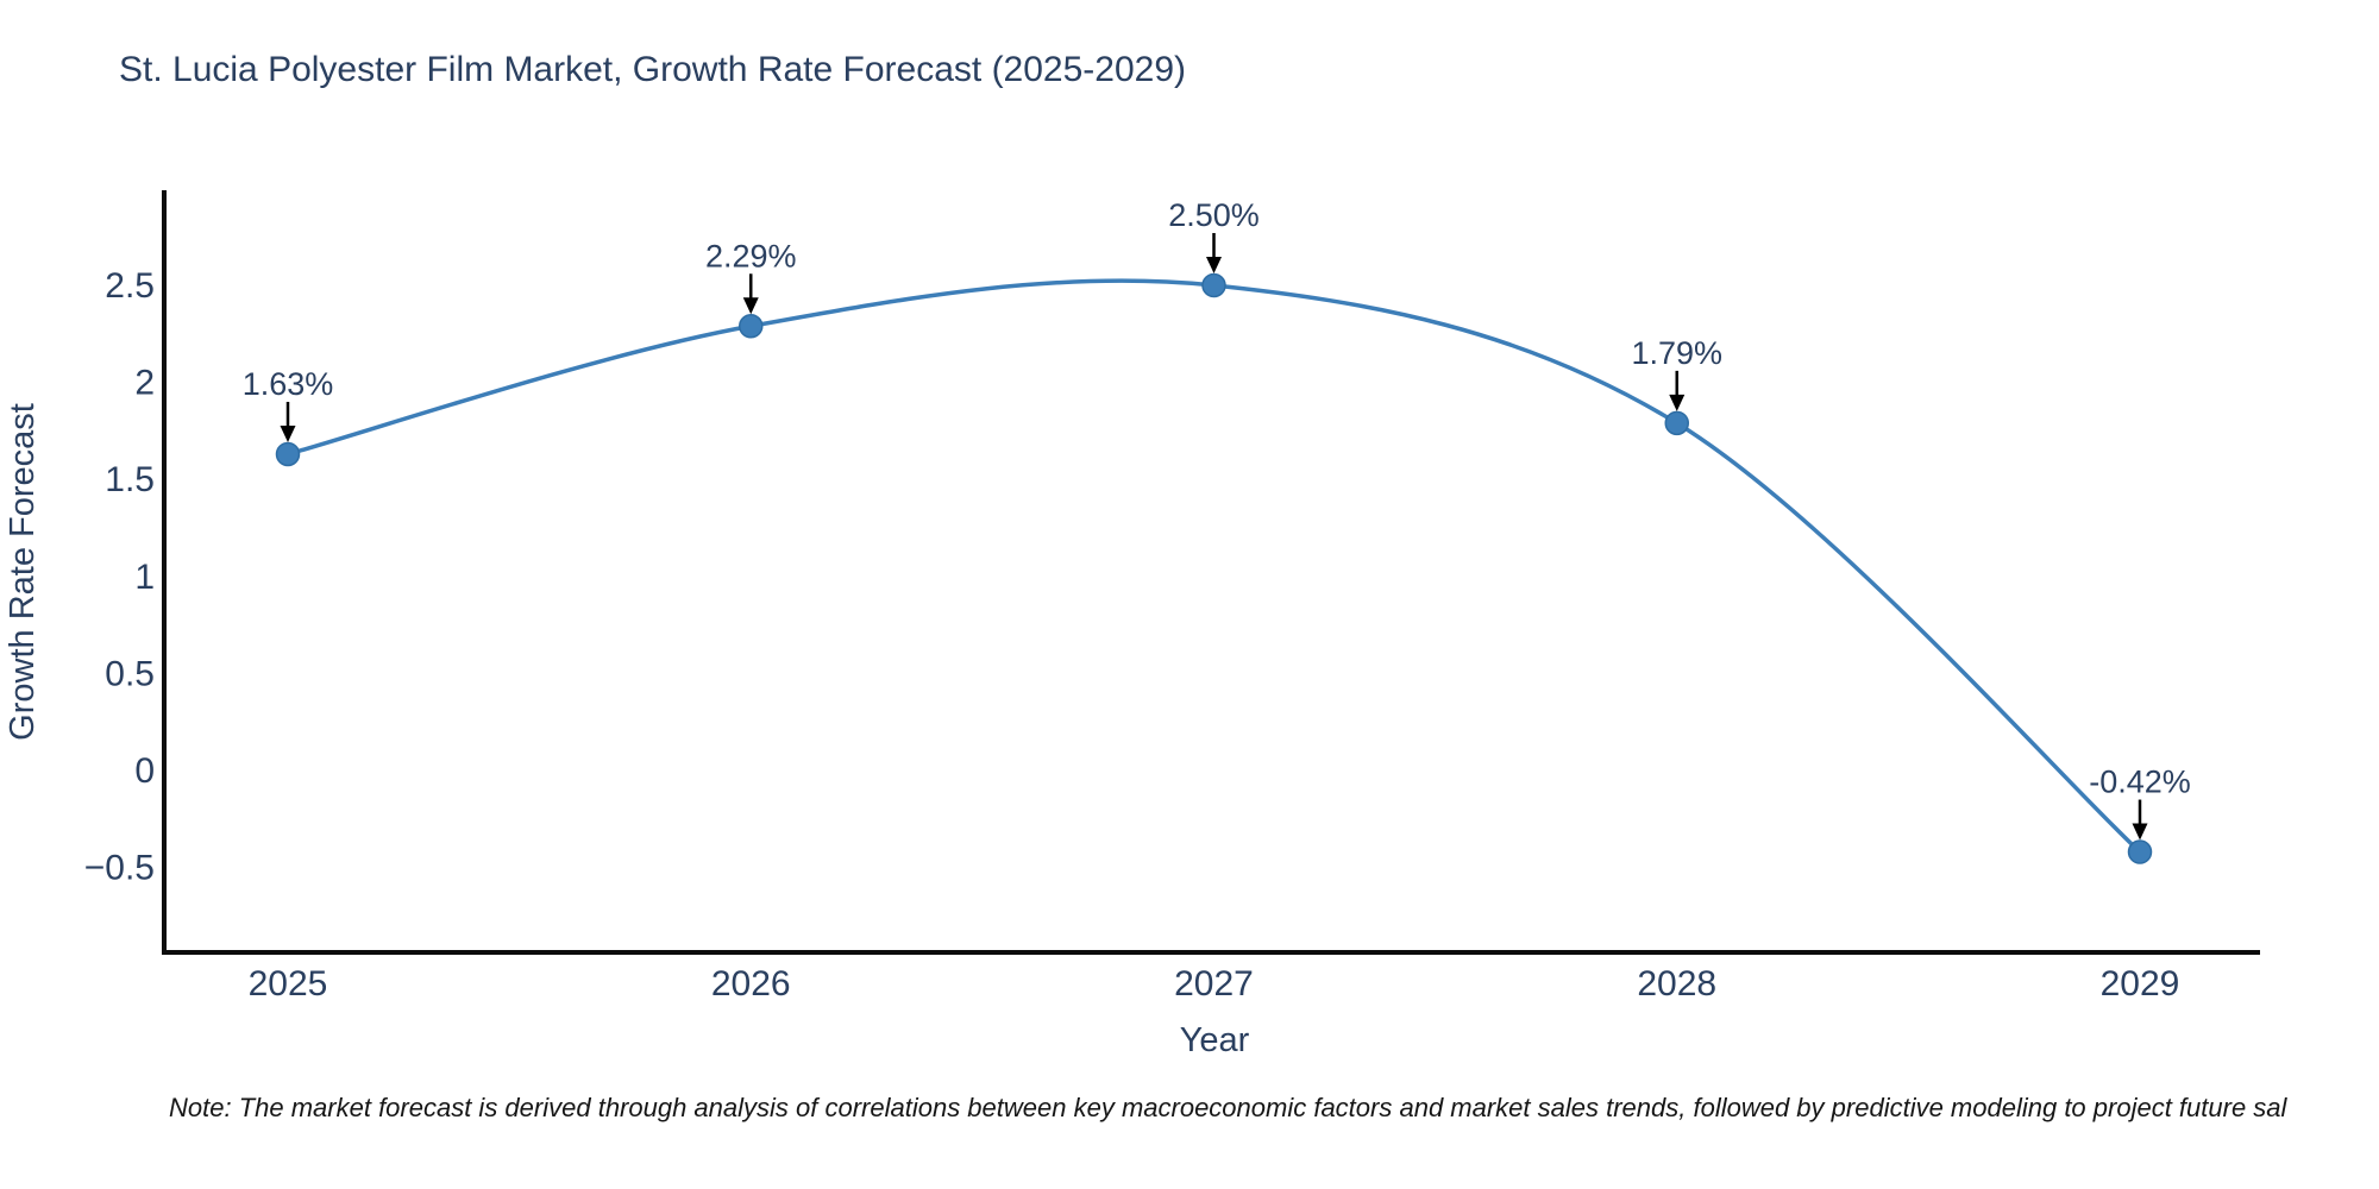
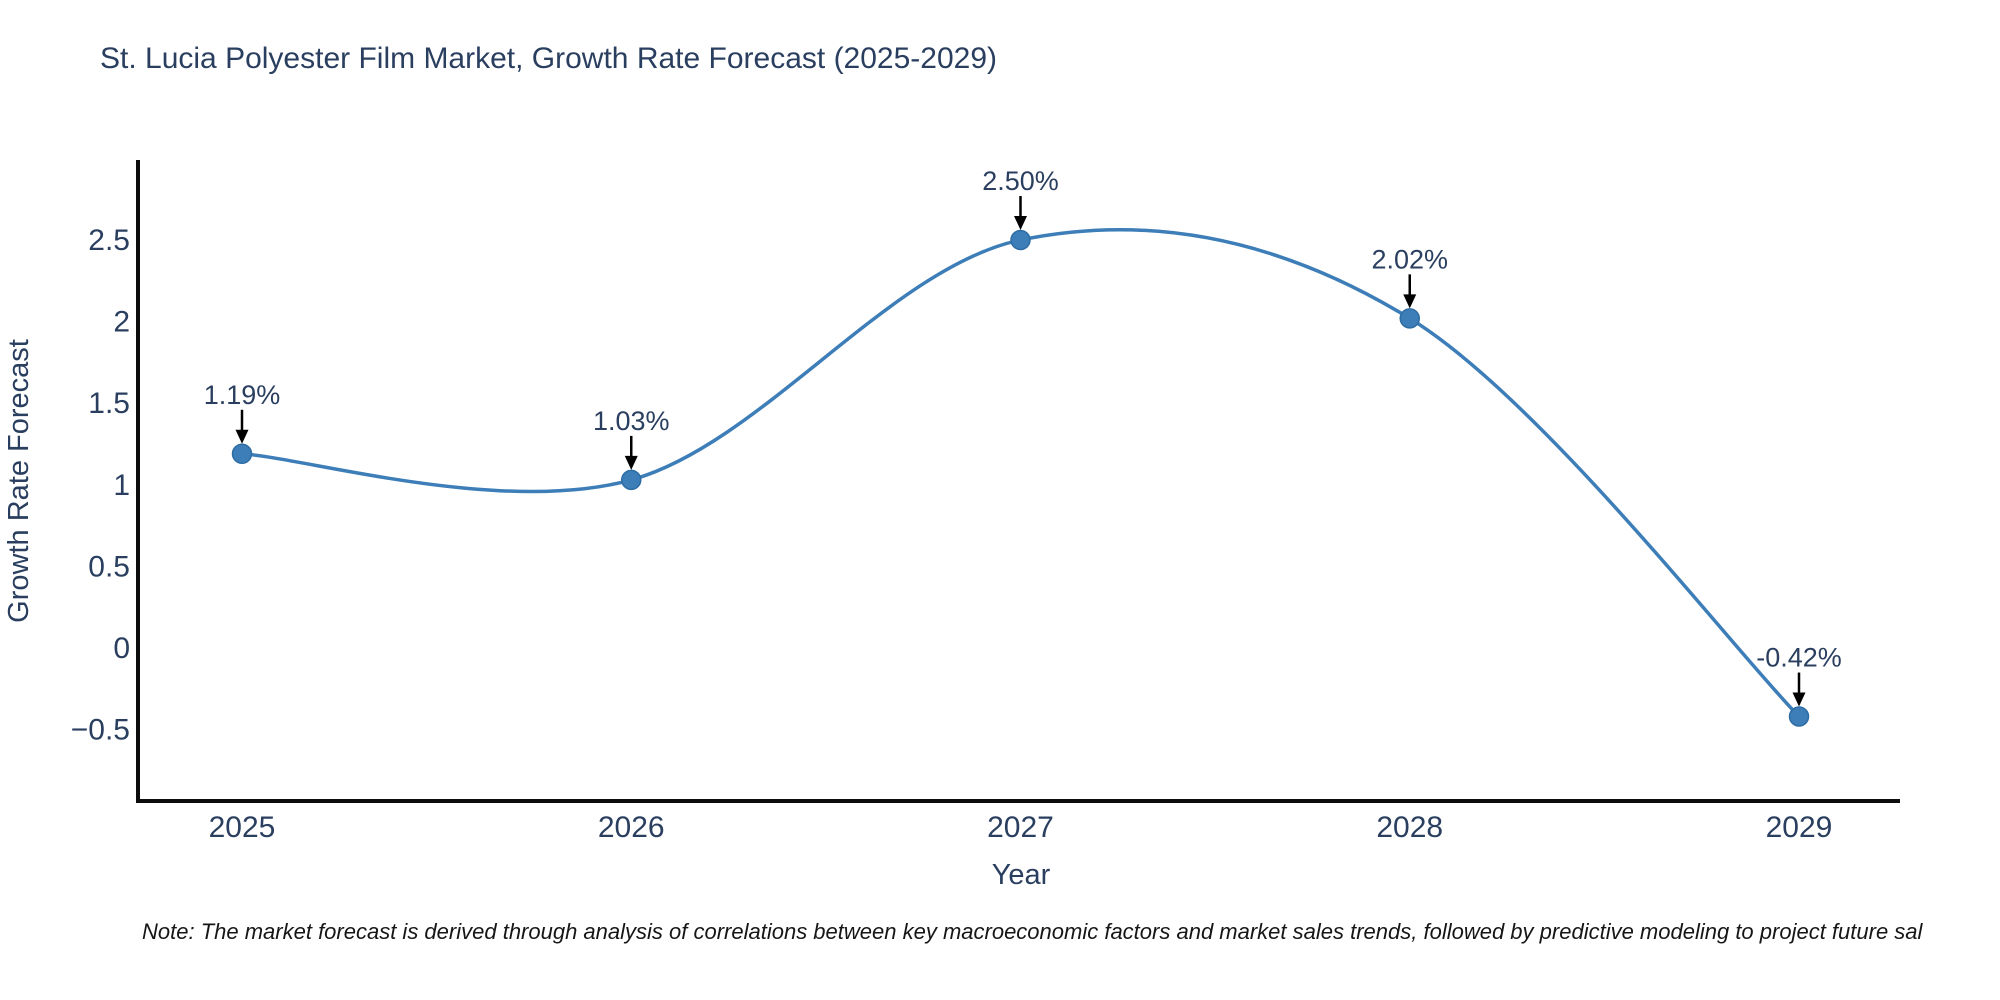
2025: 1.63% -> 1.19%
2026: 2.29% -> 1.03%
2028: 1.79% -> 2.02%
